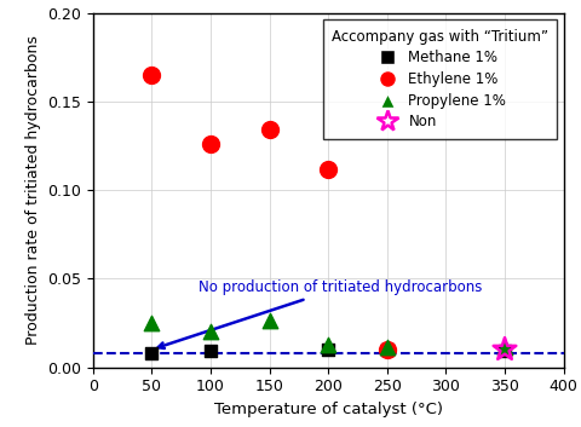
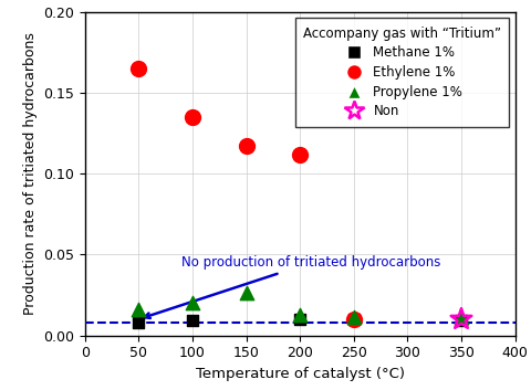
Propylene 1%/50: 0.025 -> 0.016
Ethylene 1%/100: 0.126 -> 0.135
Ethylene 1%/150: 0.134 -> 0.117
